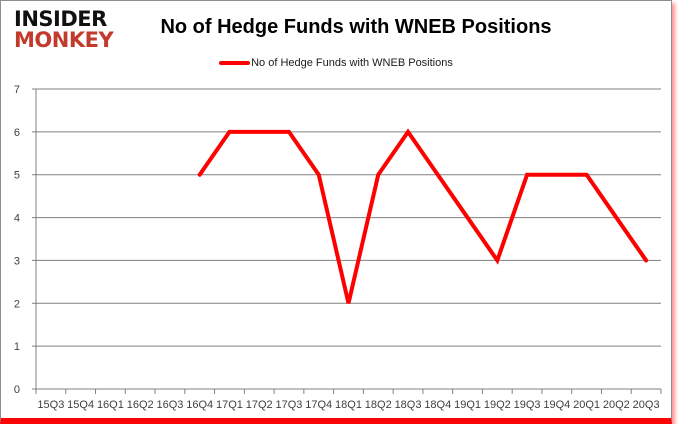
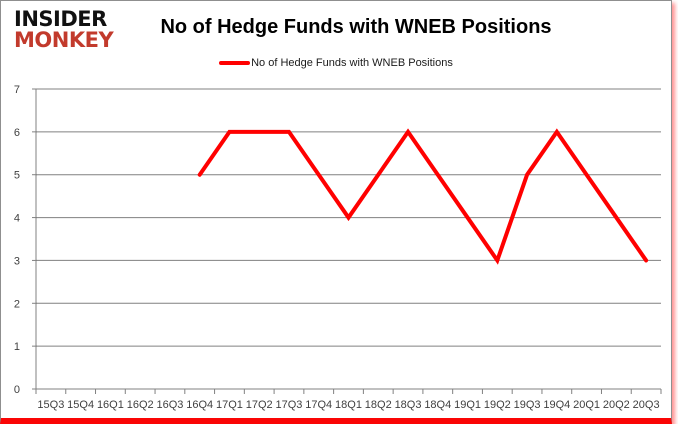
18Q1: 2 -> 4
19Q4: 5 -> 6
